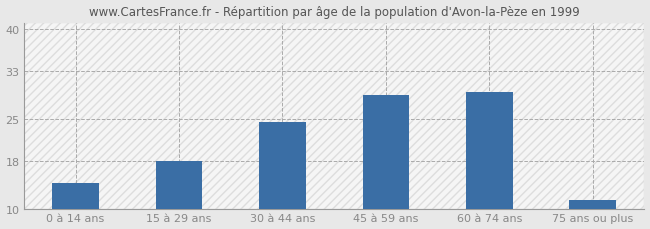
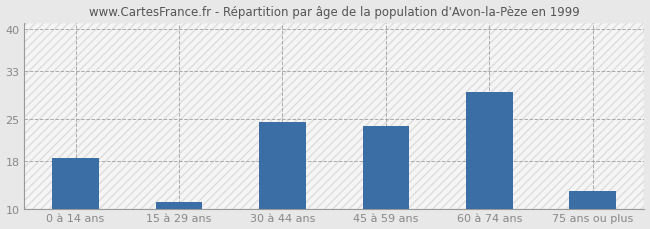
0 à 14 ans: 14.4 -> 18.5
15 à 29 ans: 18.0 -> 11.2
45 à 59 ans: 29.0 -> 23.8
75 ans ou plus: 11.6 -> 13.0
